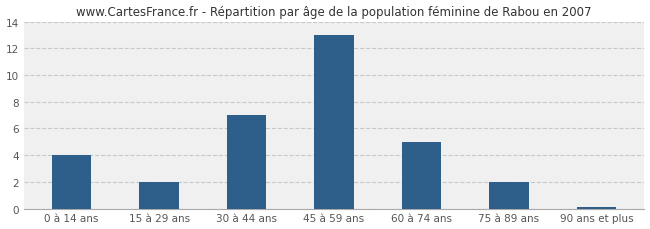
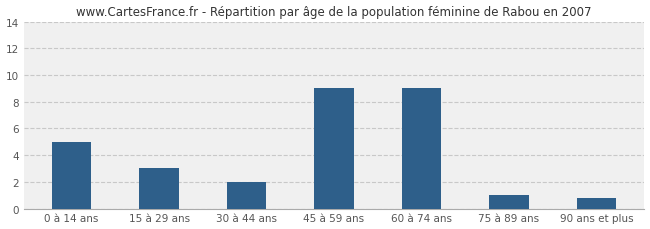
0 à 14 ans: 4.0 -> 5.0
15 à 29 ans: 2.0 -> 3.0
30 à 44 ans: 7.0 -> 2.0
45 à 59 ans: 13.0 -> 9.0
60 à 74 ans: 5.0 -> 9.0
75 à 89 ans: 2.0 -> 1.0
90 ans et plus: 0.1 -> 0.8
